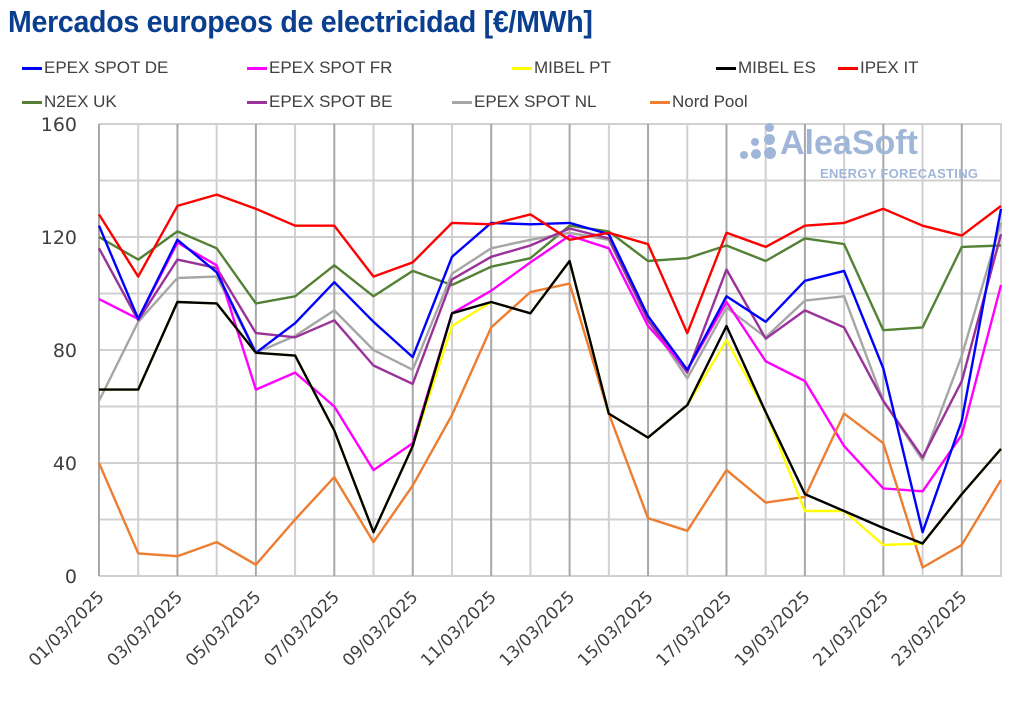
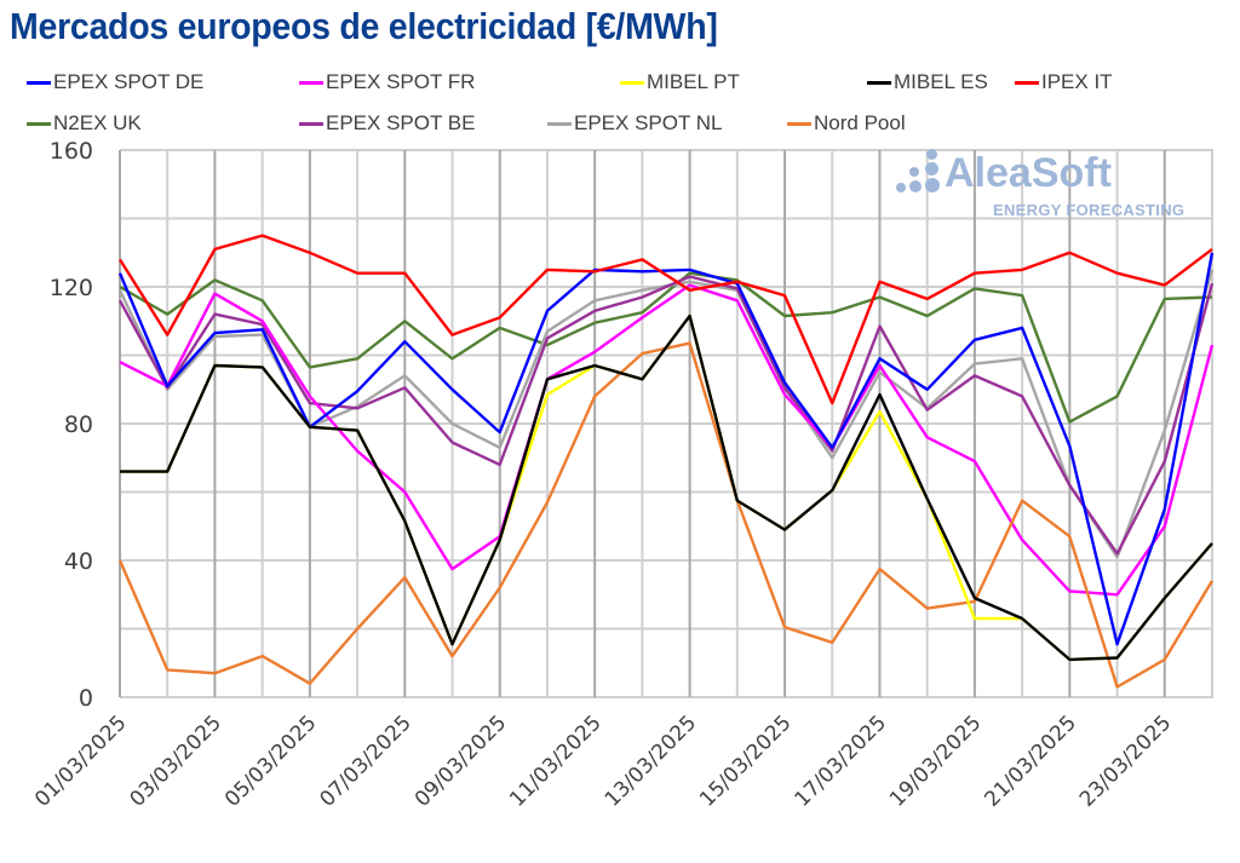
EPEX SPOT NL/01/03/2025: 62 -> 119
EPEX SPOT DE/03/03/2025: 119 -> 106
EPEX SPOT FR/05/03/2025: 66 -> 88
N2EX UK/21/03/2025: 87 -> 80
MIBEL ES/21/03/2025: 17 -> 11
